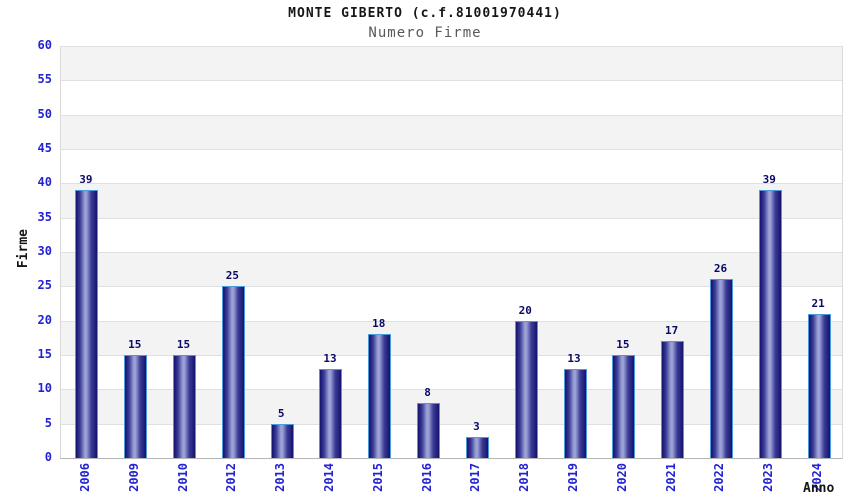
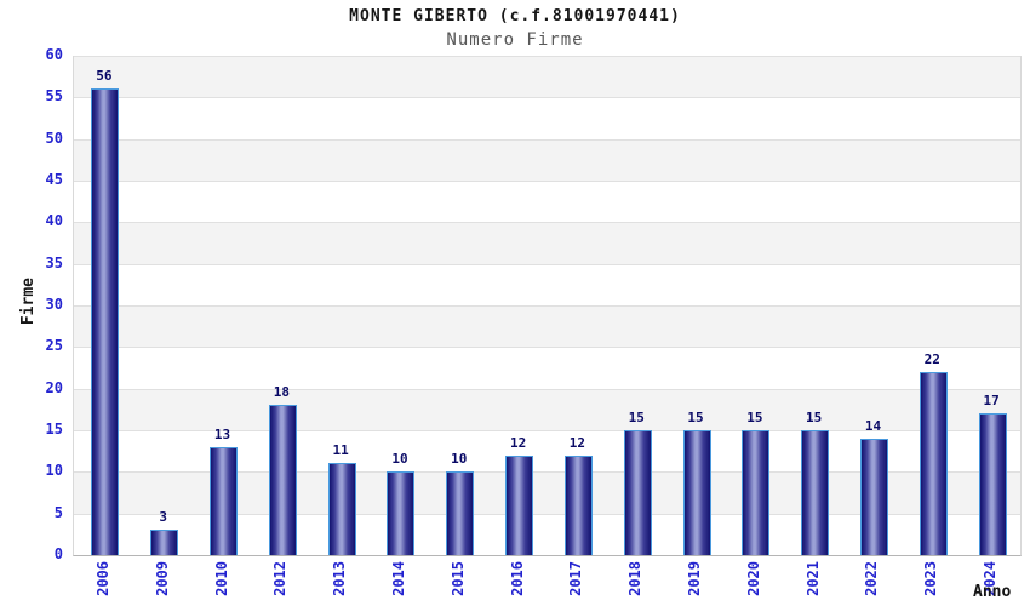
2006: 39 -> 56
2009: 15 -> 3
2010: 15 -> 13
2012: 25 -> 18
2013: 5 -> 11
2014: 13 -> 10
2015: 18 -> 10
2016: 8 -> 12
2017: 3 -> 12
2018: 20 -> 15
2019: 13 -> 15
2021: 17 -> 15
2022: 26 -> 14
2023: 39 -> 22
2024: 21 -> 17
